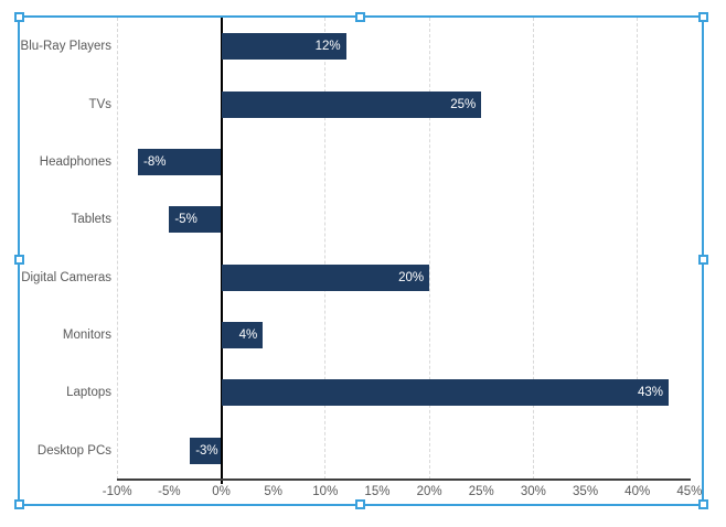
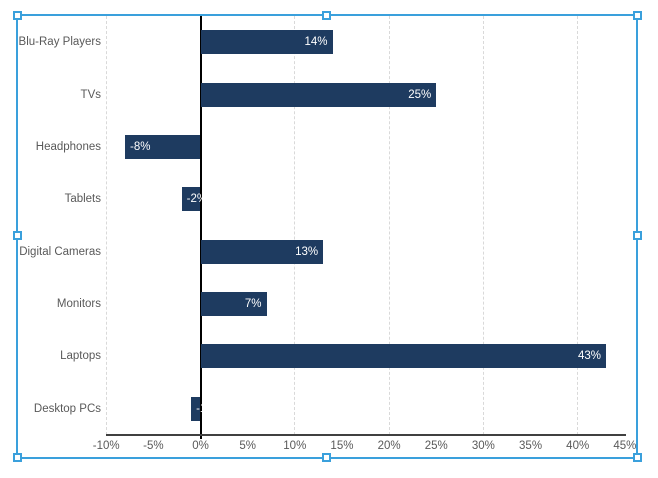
Blu-Ray Players: 12% -> 14%
Tablets: -5% -> -2%
Digital Cameras: 20% -> 13%
Monitors: 4% -> 7%
Desktop PCs: -3% -> -1%
